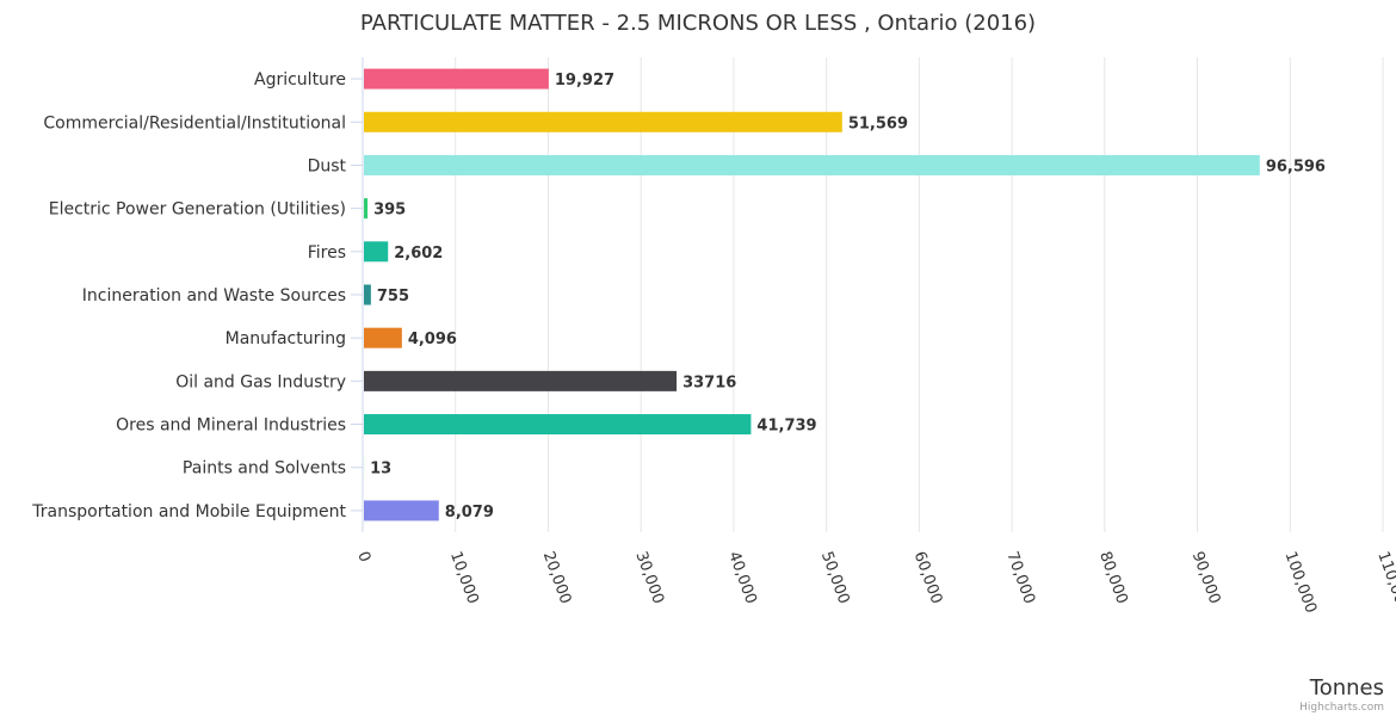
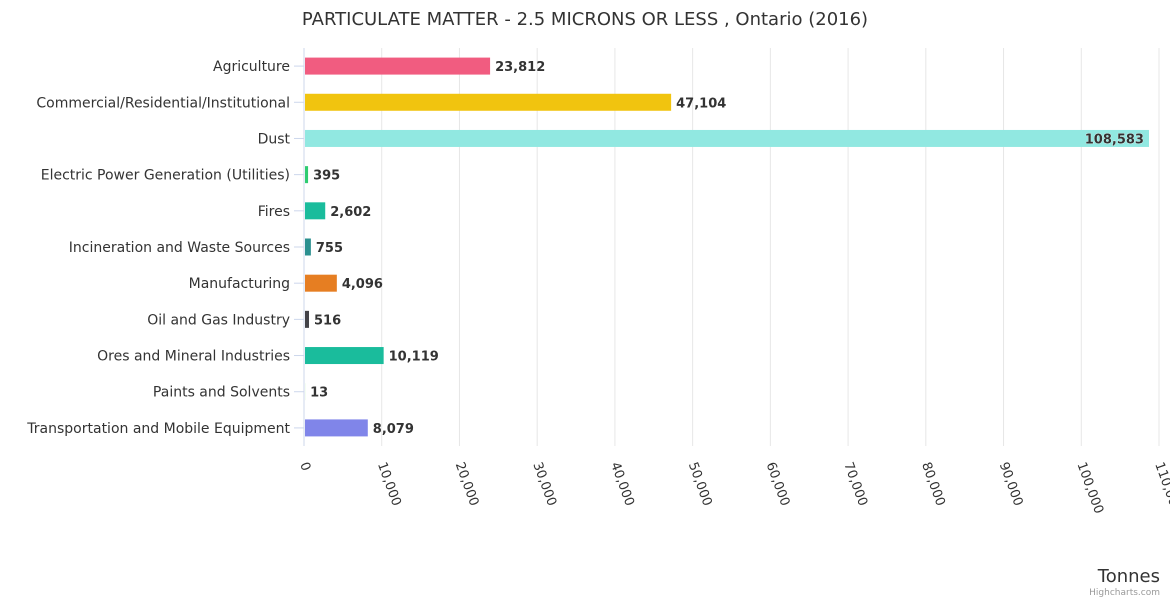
Agriculture: 19,927 -> 23,812
Commercial/Residential/Institutional: 51,569 -> 47,104
Dust: 96,596 -> 108,583
Oil and Gas Industry: 33716 -> 516
Ores and Mineral Industries: 41,739 -> 10,119
